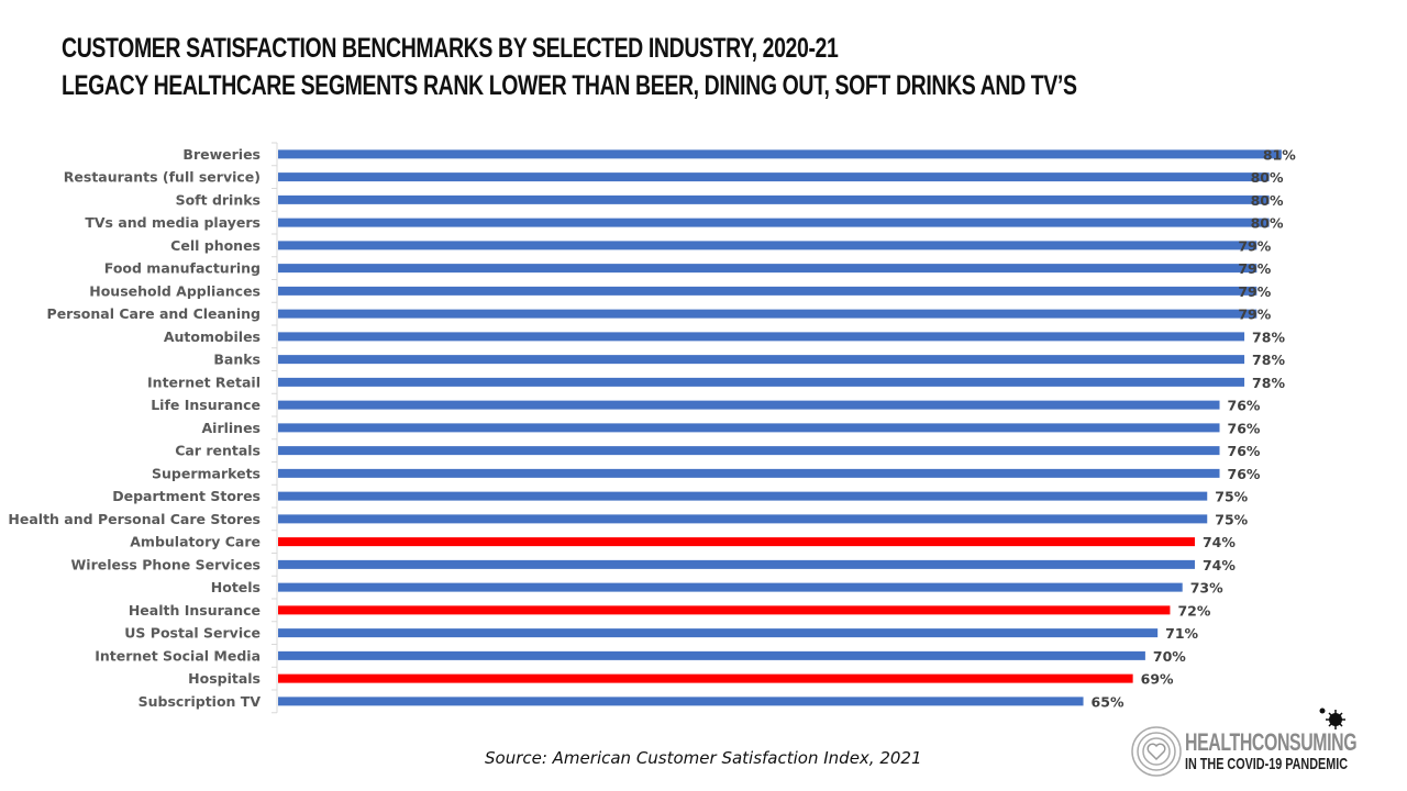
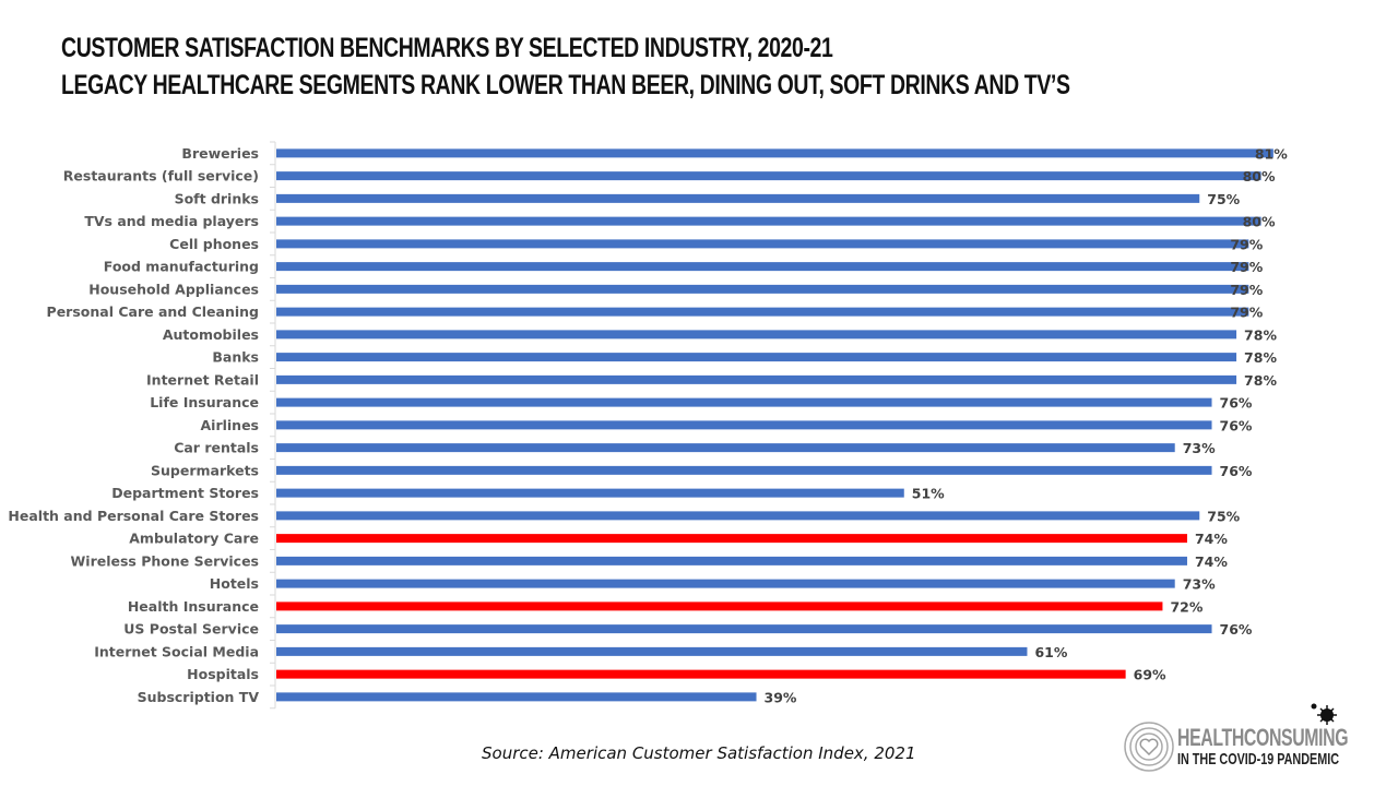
Soft drinks: 80% -> 75%
Car rentals: 76% -> 73%
Department Stores: 75% -> 51%
US Postal Service: 71% -> 76%
Internet Social Media: 70% -> 61%
Subscription TV: 65% -> 39%
